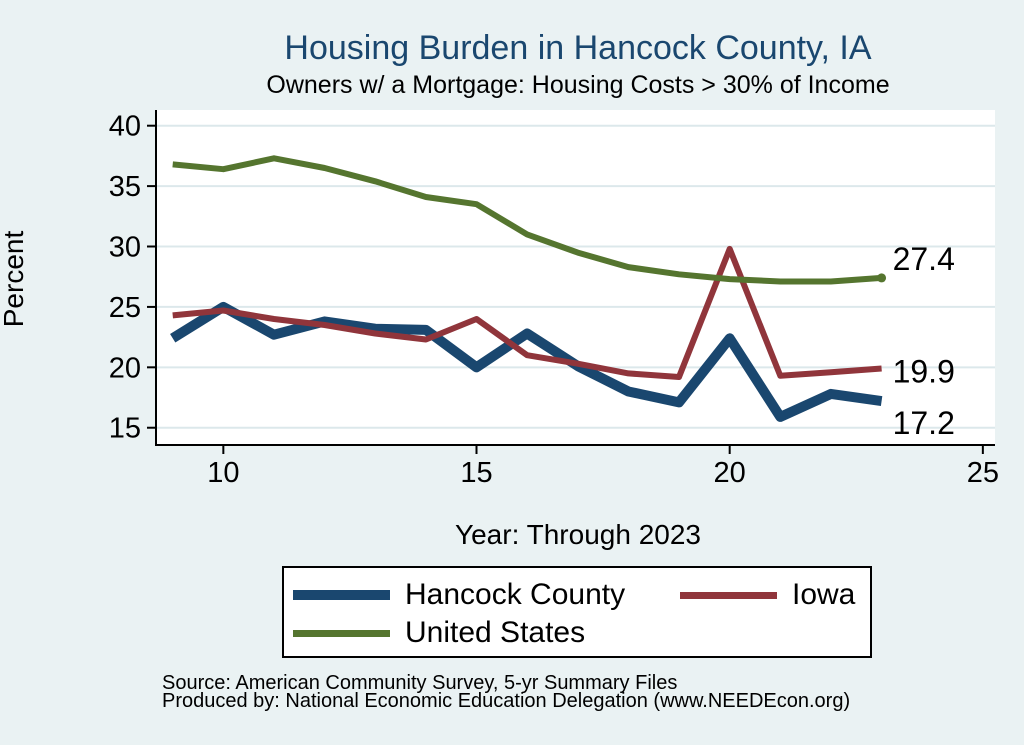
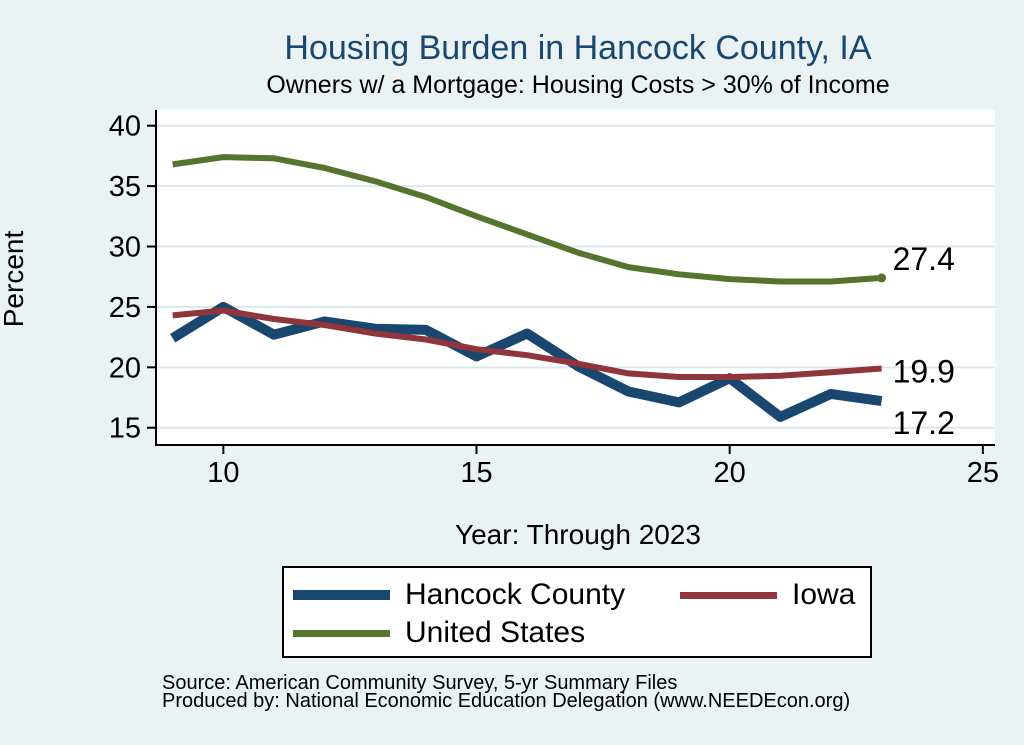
United States/10: 36.4 -> 37.4
Hancock County/15: 20.0 -> 20.9
Iowa/15: 24.0 -> 21.5
United States/15: 33.5 -> 32.5
Hancock County/20: 22.4 -> 19.1
Iowa/20: 29.8 -> 19.2
